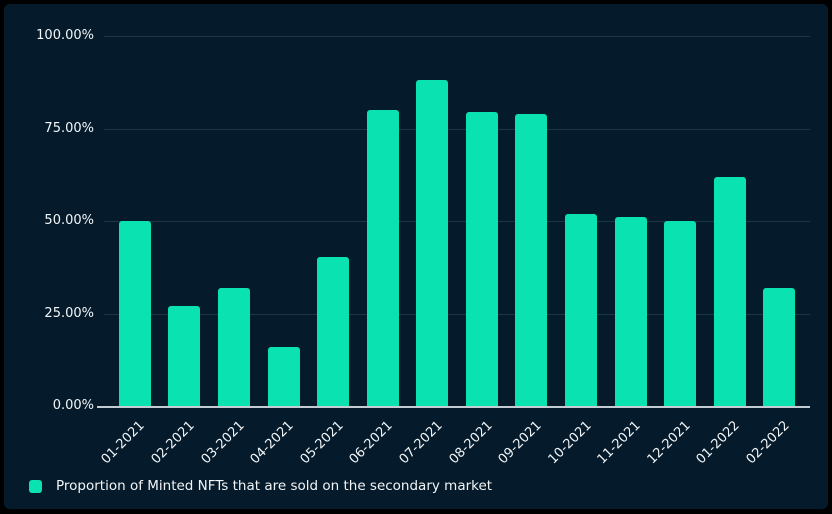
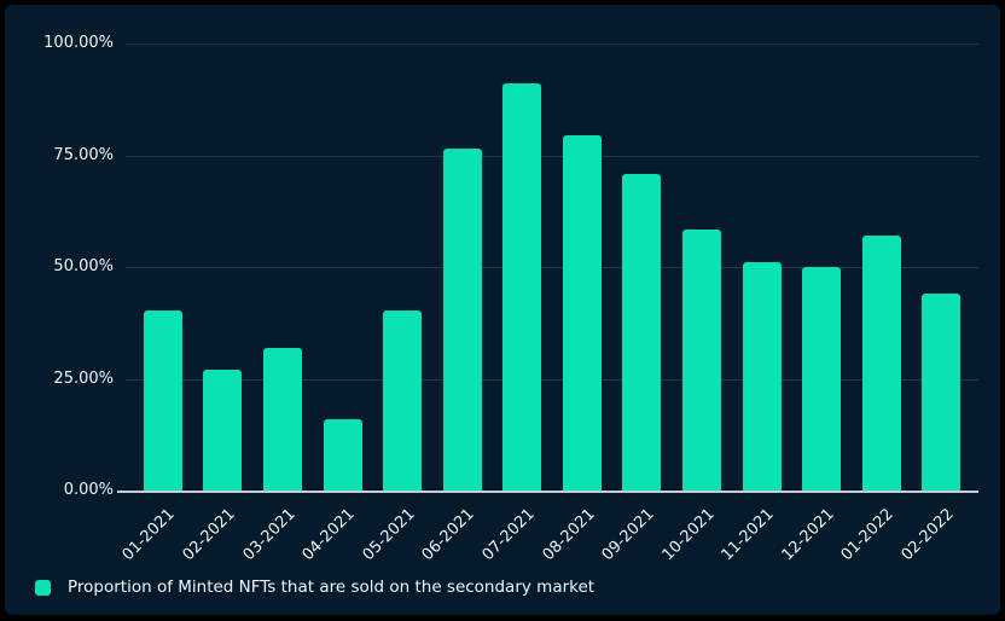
01-2021: 50% -> 40%
06-2021: 80% -> 77%
07-2021: 88% -> 91%
09-2021: 79% -> 71%
10-2021: 52% -> 58%
01-2022: 62% -> 57%
02-2022: 32% -> 44%
